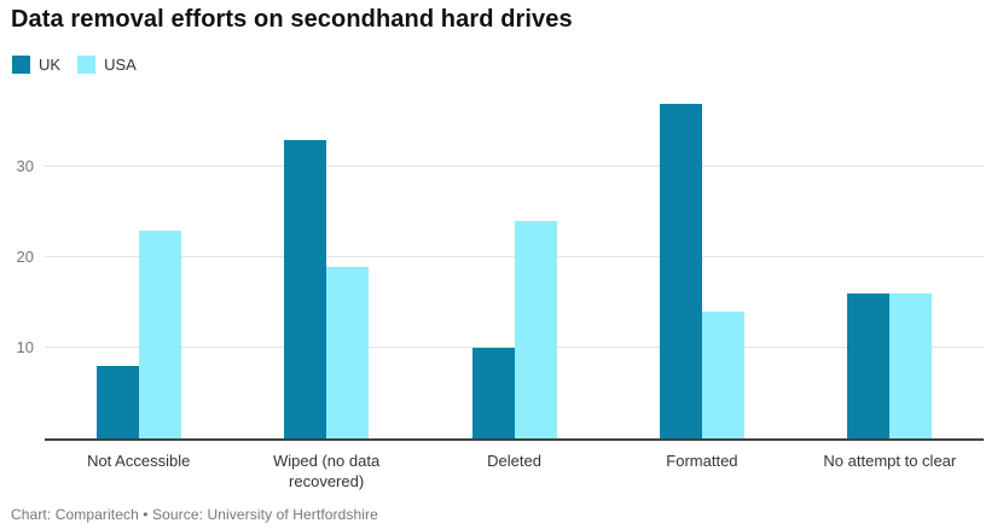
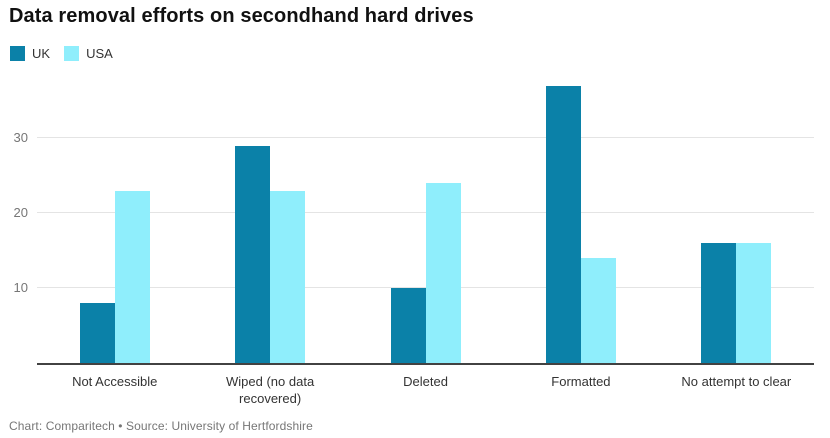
UK/Wiped (no data recovered): 33 -> 29
USA/Wiped (no data recovered): 19 -> 23
